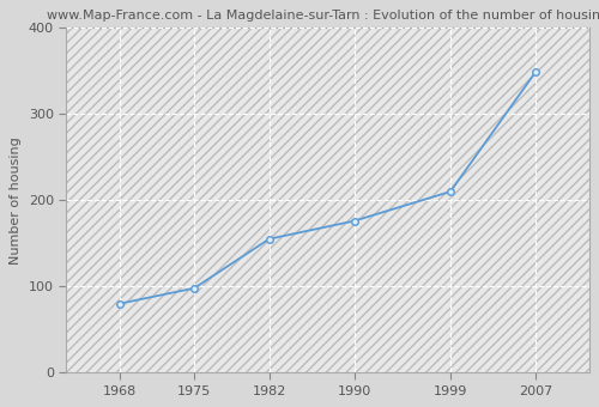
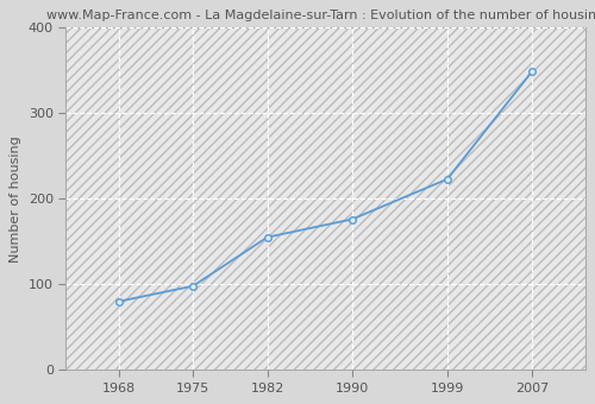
1999: 210 -> 223
